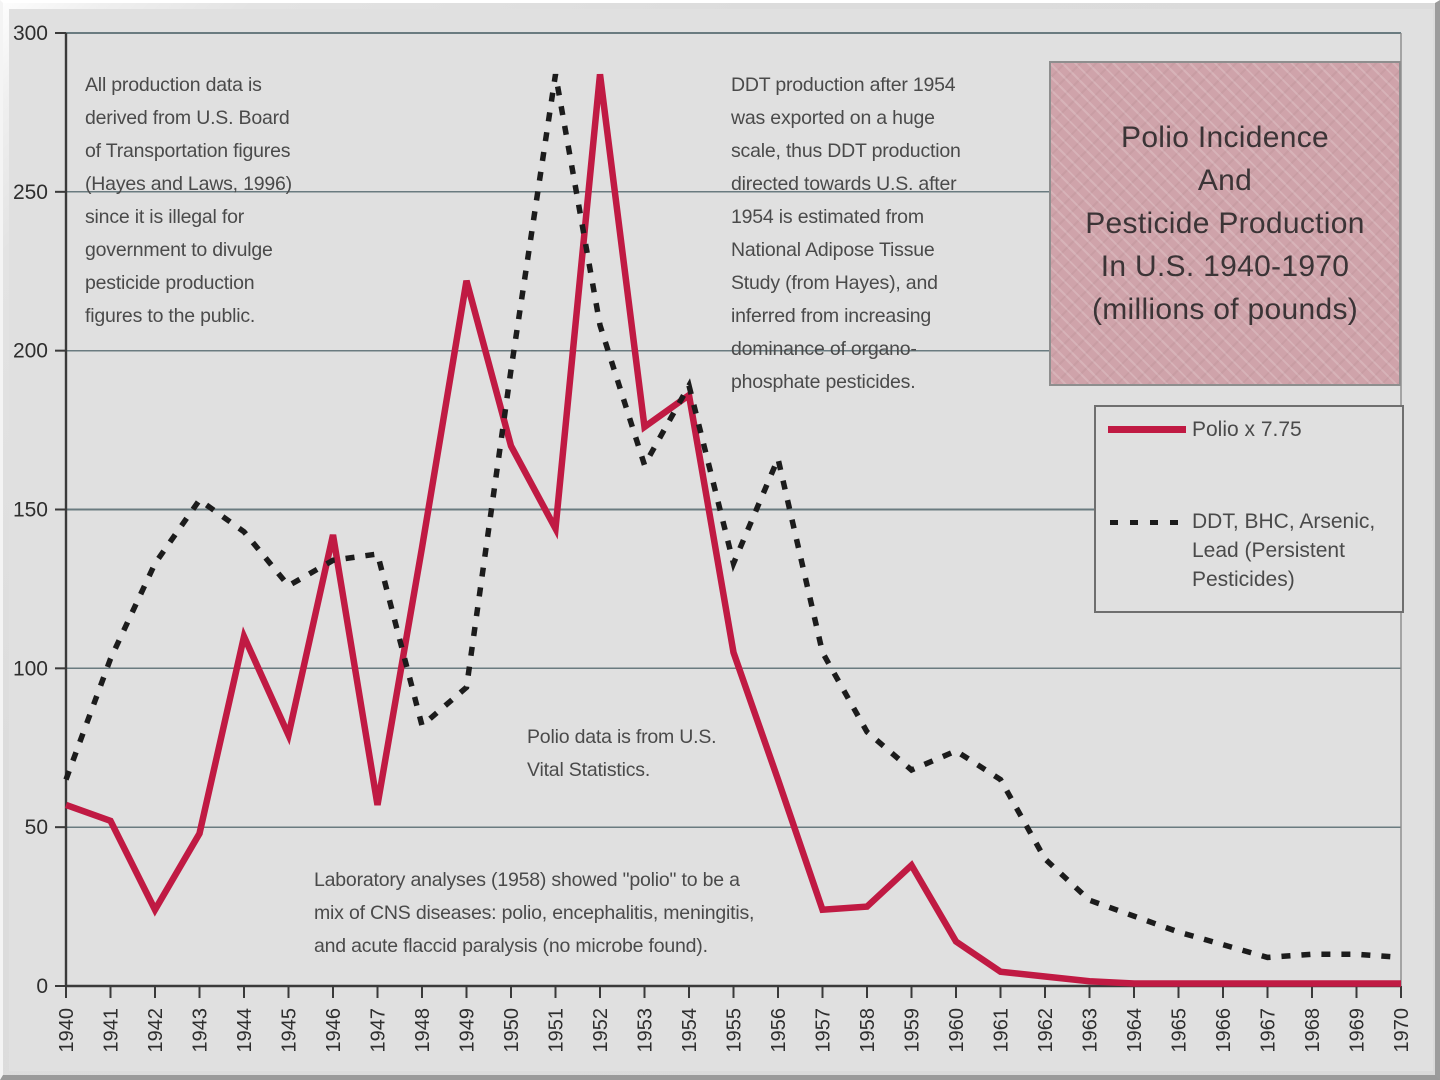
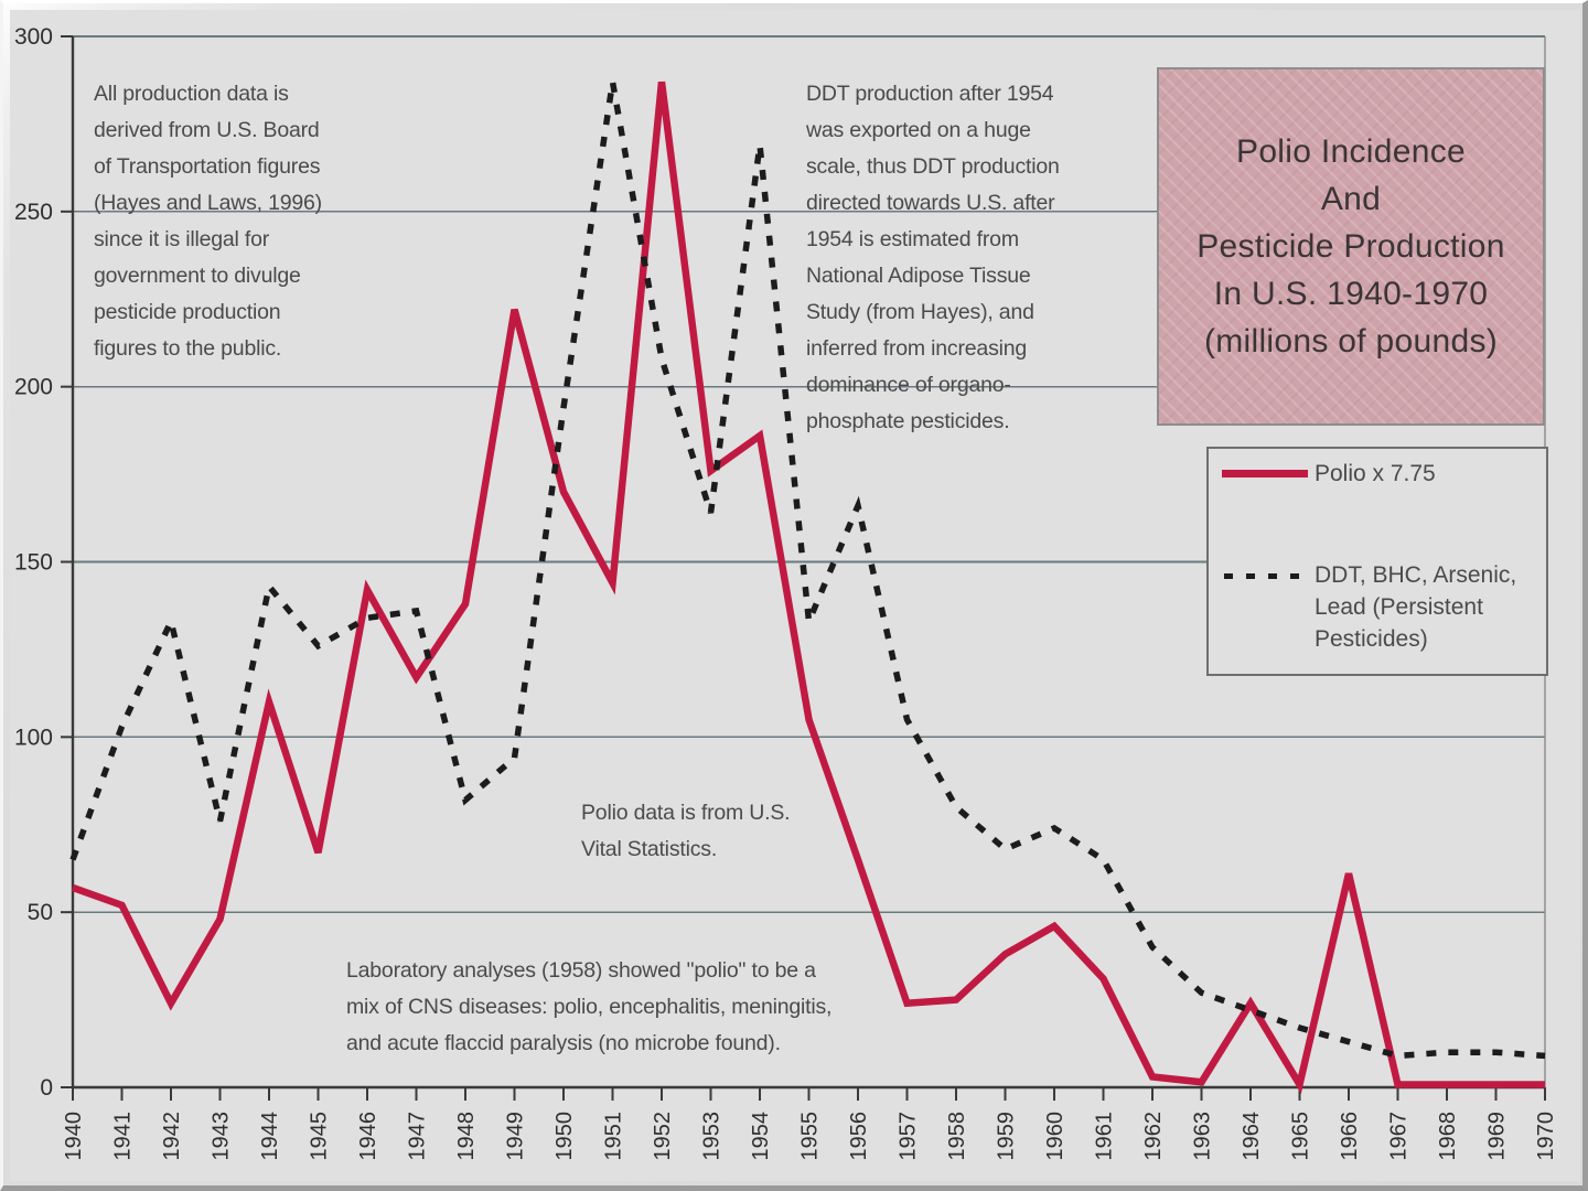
DDT, BHC, Arsenic, Lead (Persistent Pesticides)/1943: 153 -> 76
Polio x 7.75/1945: 79 -> 67
Polio x 7.75/1947: 57 -> 117
DDT, BHC, Arsenic, Lead (Persistent Pesticides)/1954: 189 -> 269
Polio x 7.75/1960: 14 -> 46
Polio x 7.75/1961: 4 -> 31
Polio x 7.75/1964: 1 -> 24
Polio x 7.75/1966: 1 -> 61
